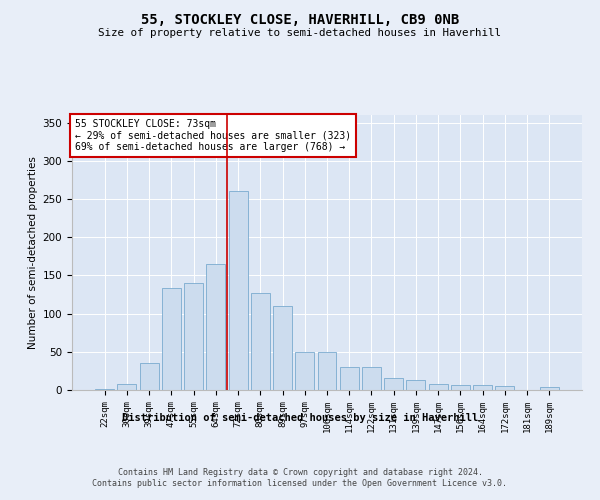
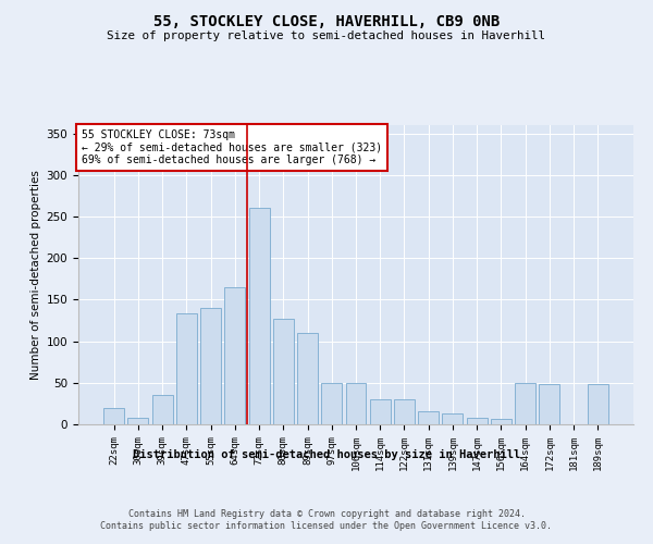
22sqm: 1 -> 20
164sqm: 7 -> 50
172sqm: 5 -> 48
189sqm: 4 -> 48
